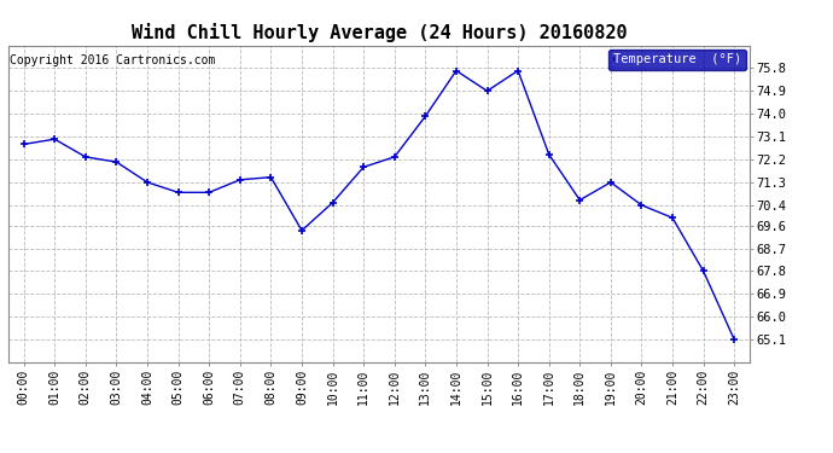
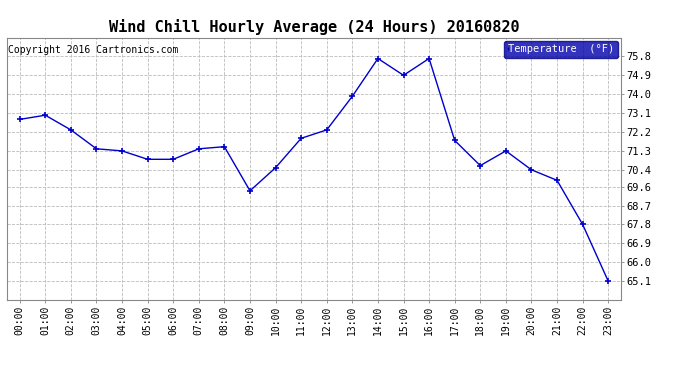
03:00: 72.1 -> 71.4
17:00: 72.4 -> 71.8
